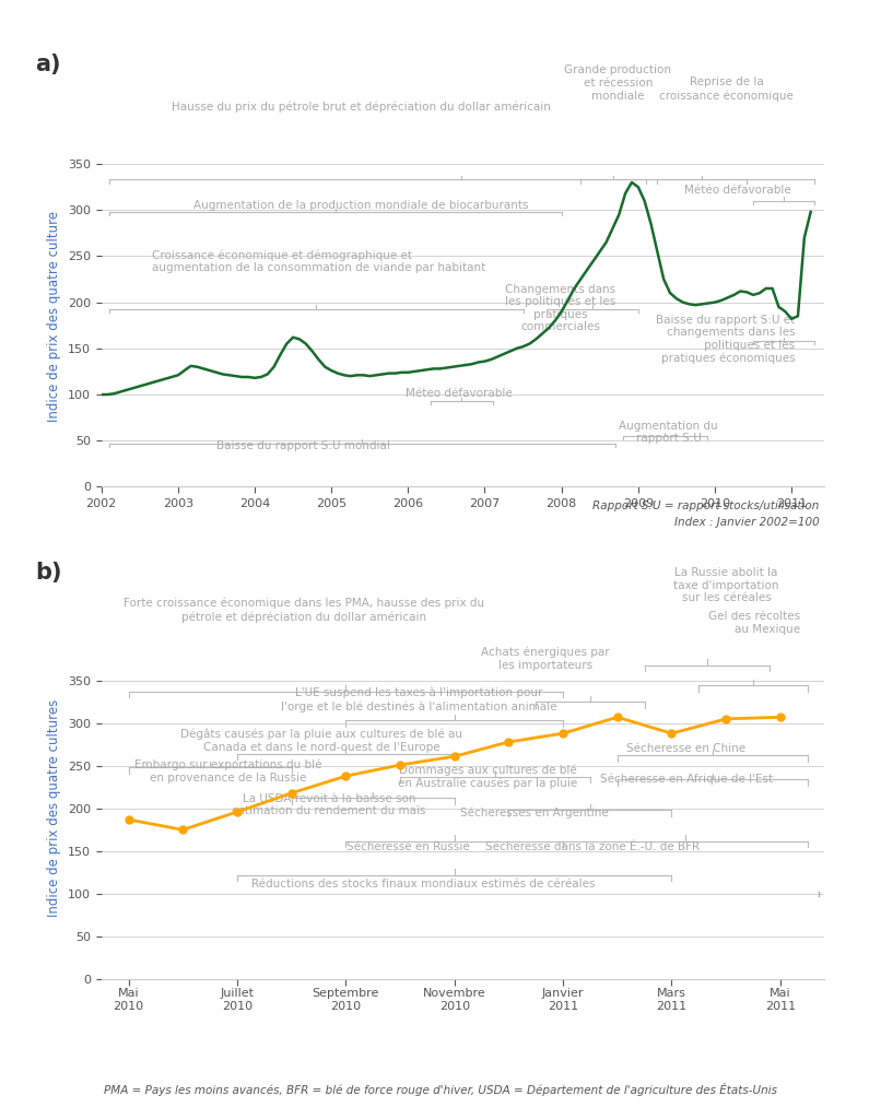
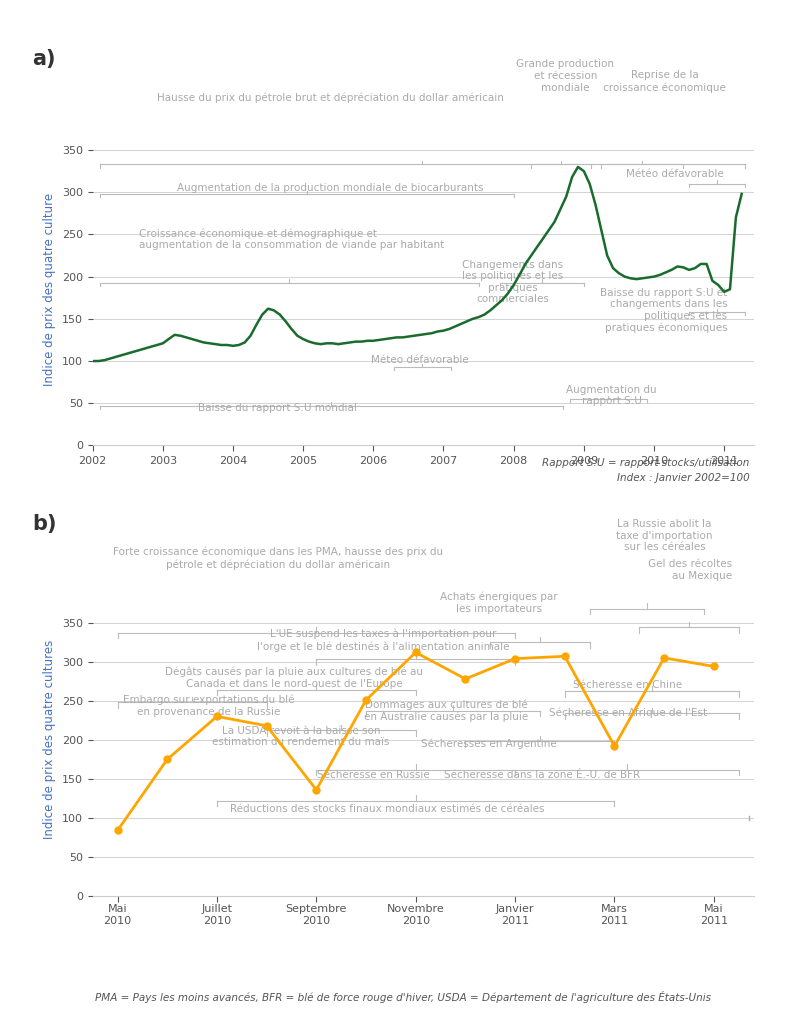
Mai 2010: 187 -> 84
Juillet 2010: 196 -> 230
Septembre 2010: 238 -> 136
Novembre 2010: 261 -> 312
Janvier 2011: 288 -> 304
Mars 2011: 288 -> 192
Mai 2011: 307 -> 294
